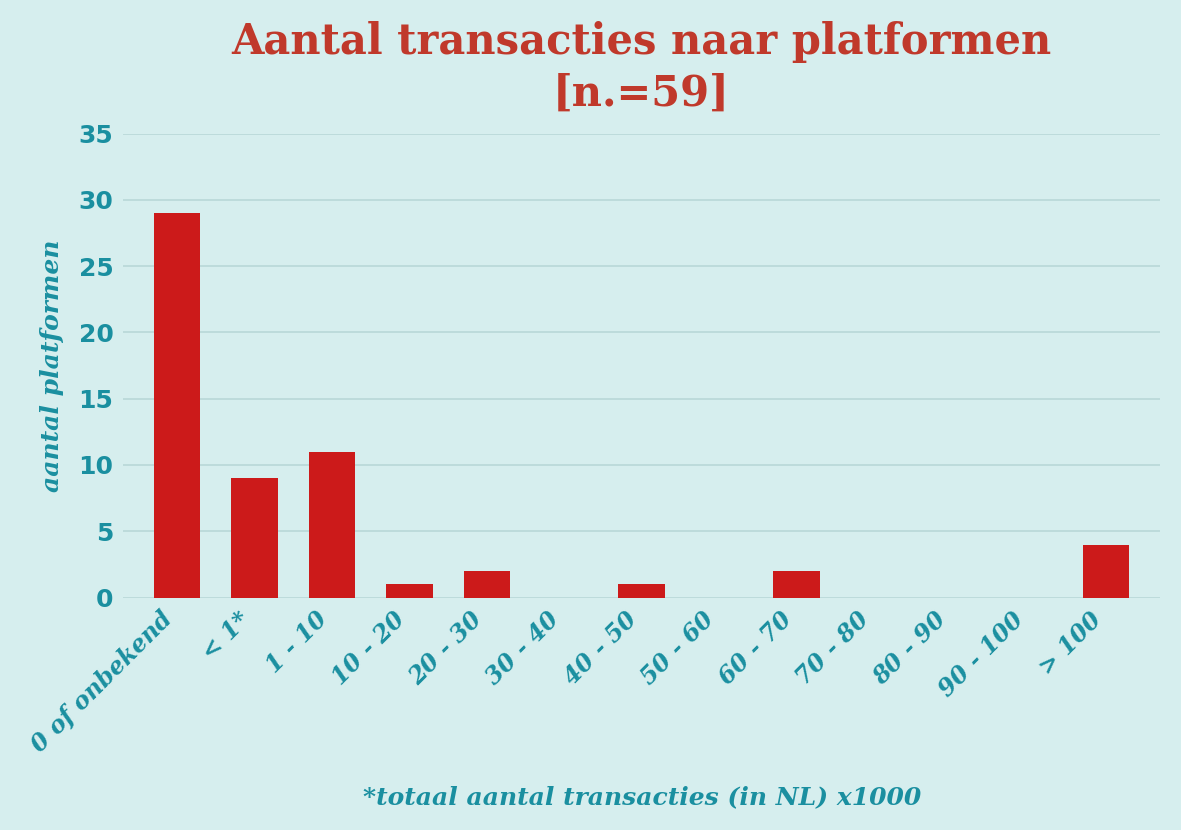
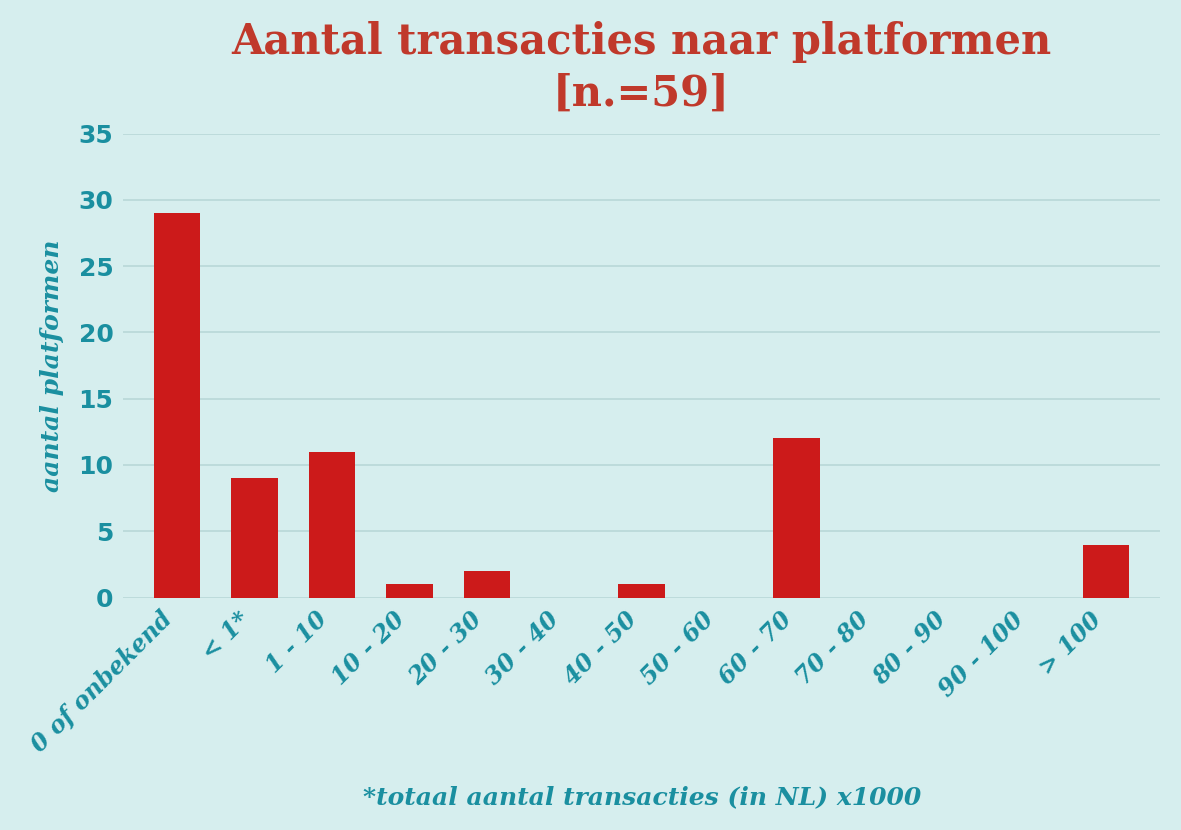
60 - 70: 2 -> 12
